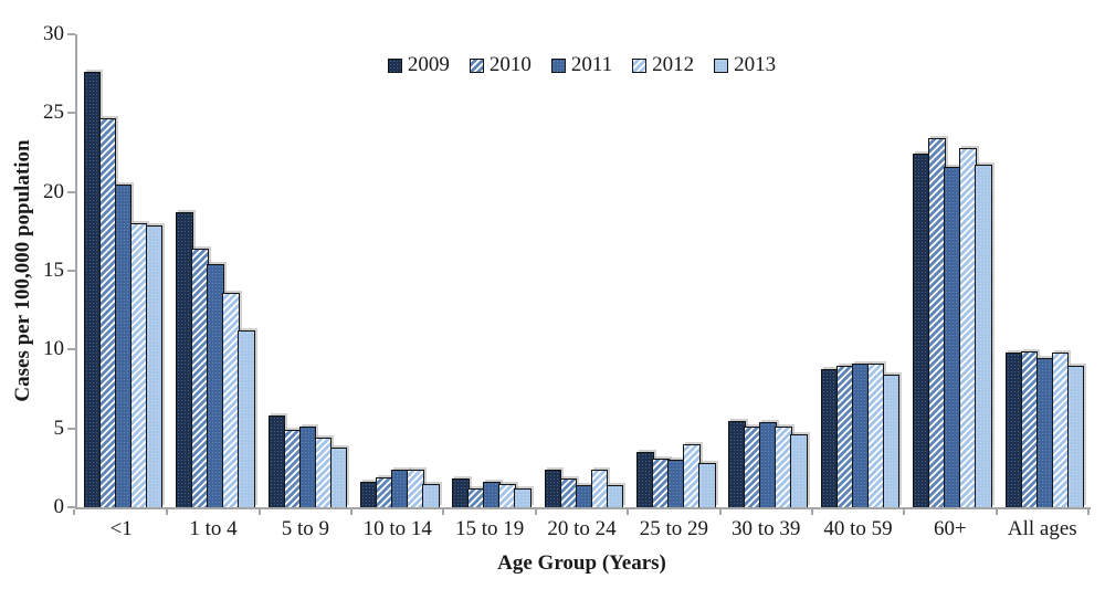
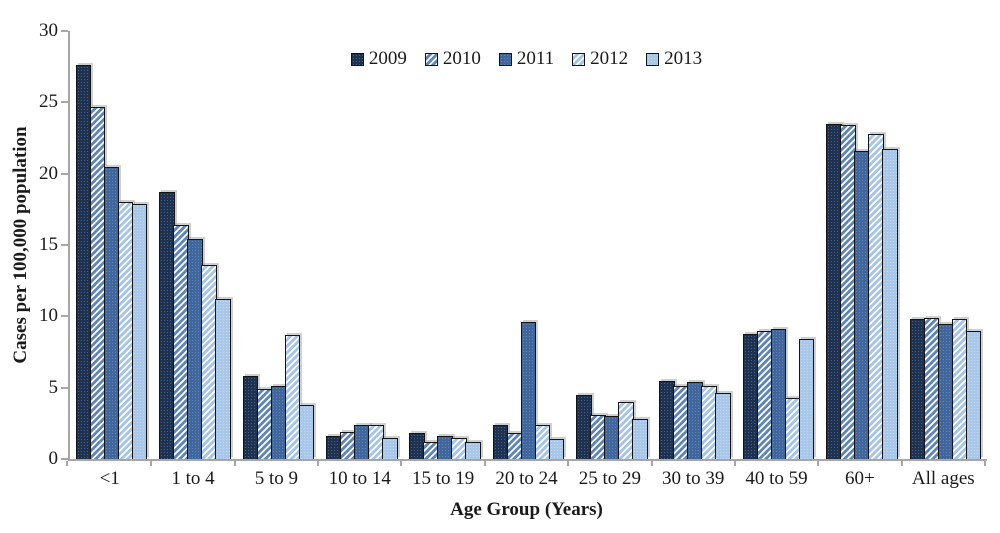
2012/5 to 9: 4.4 -> 8.7
2011/20 to 24: 1.4 -> 9.6
2009/25 to 29: 3.5 -> 4.5
2012/40 to 59: 9.1 -> 4.3
2009/60+: 22.4 -> 23.5
